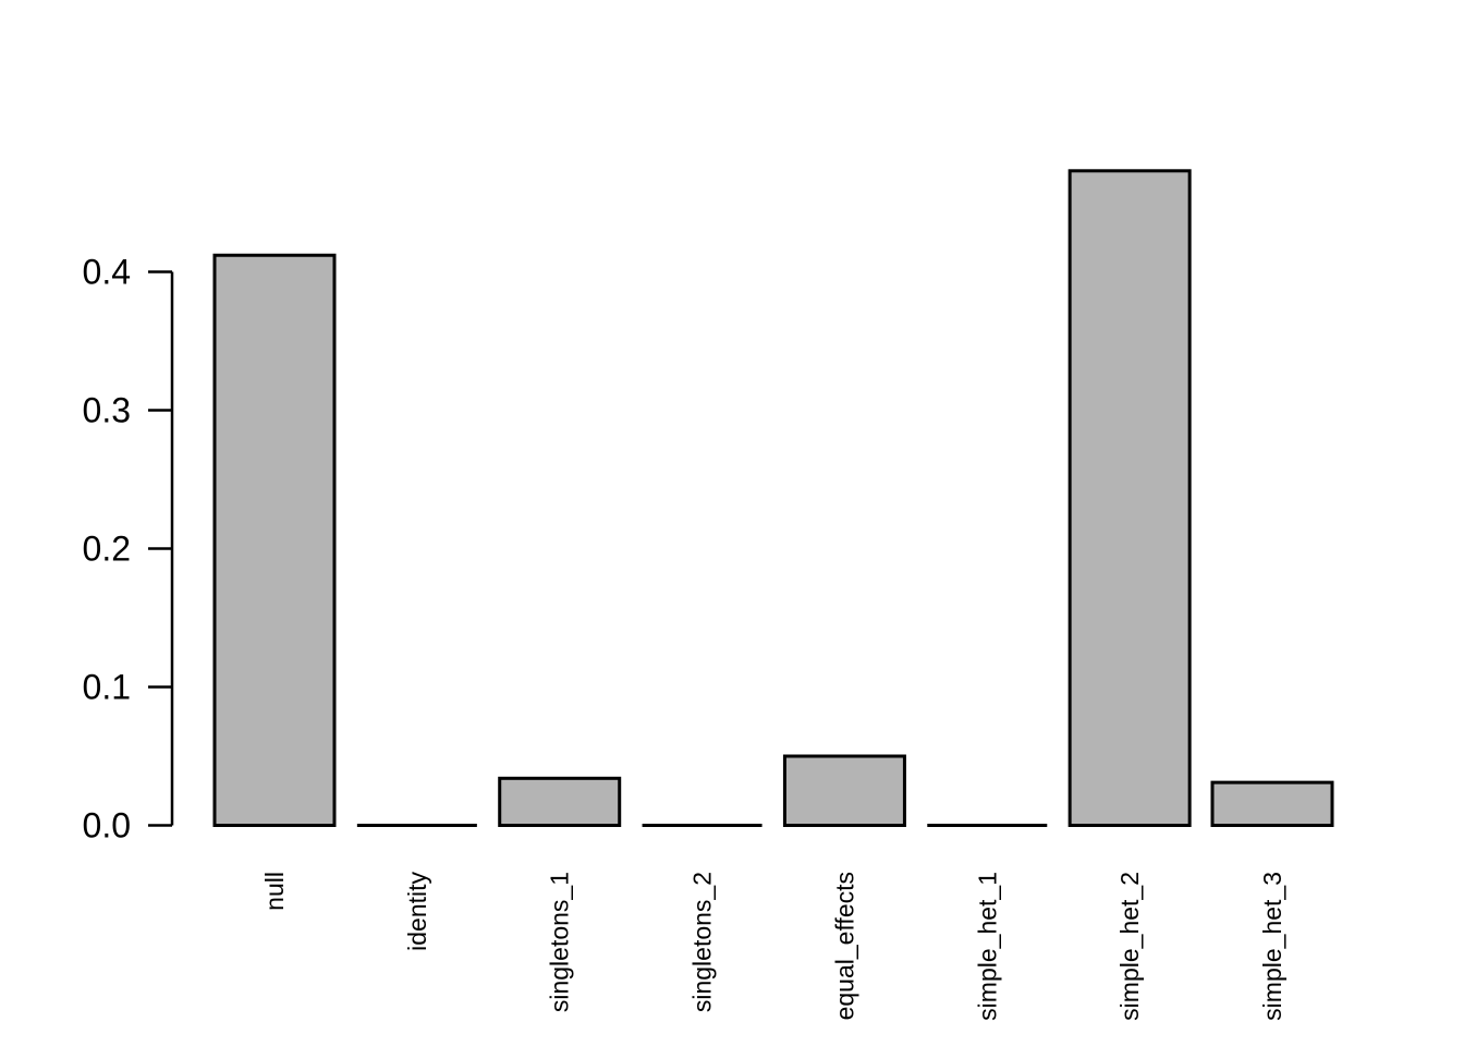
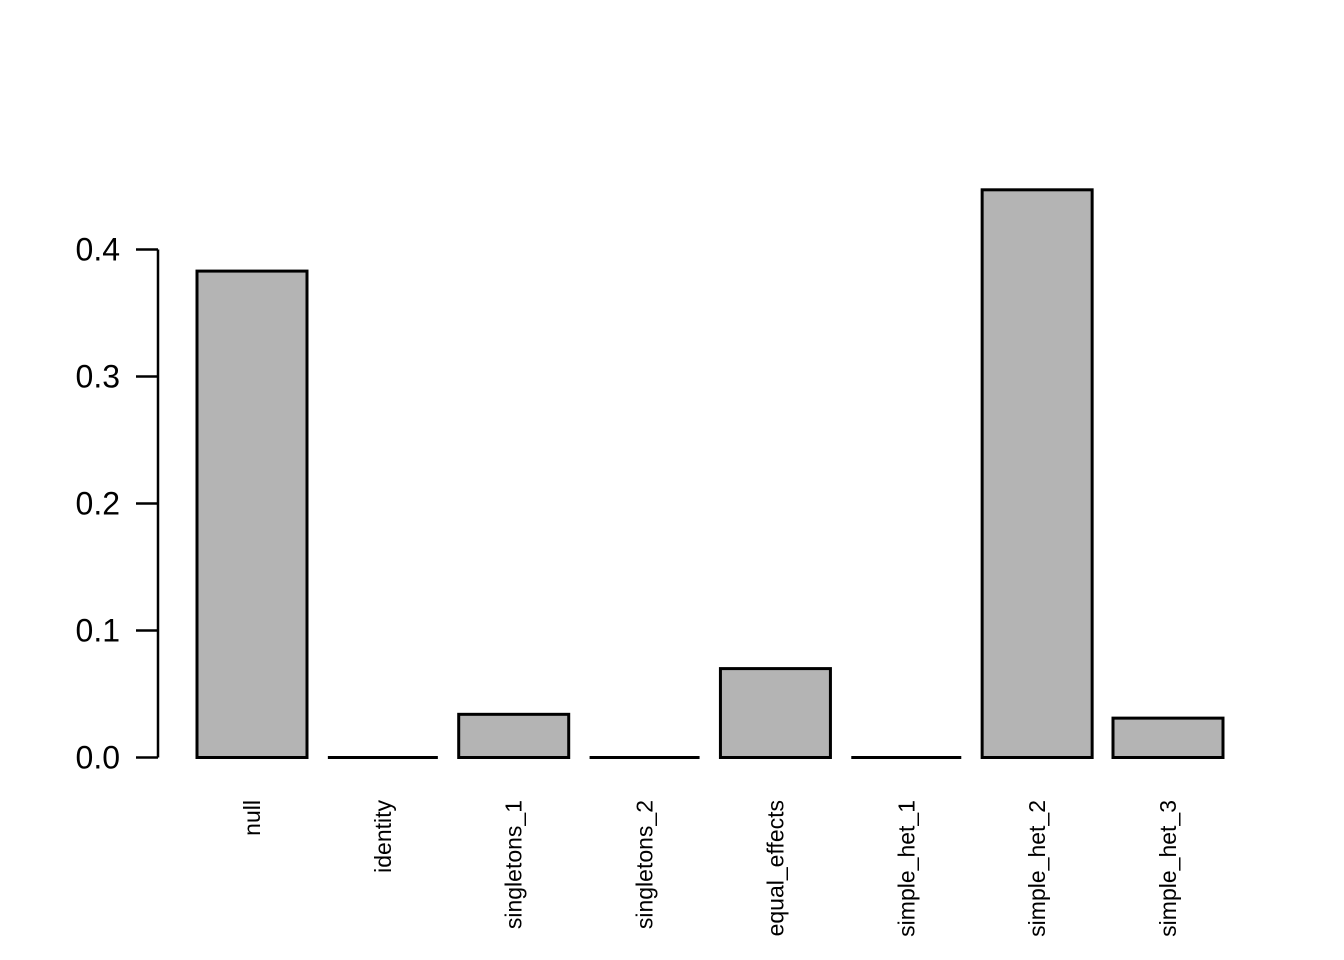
null: 0.412 -> 0.383
equal_effects: 0.050 -> 0.070
simple_het_2: 0.473 -> 0.447
